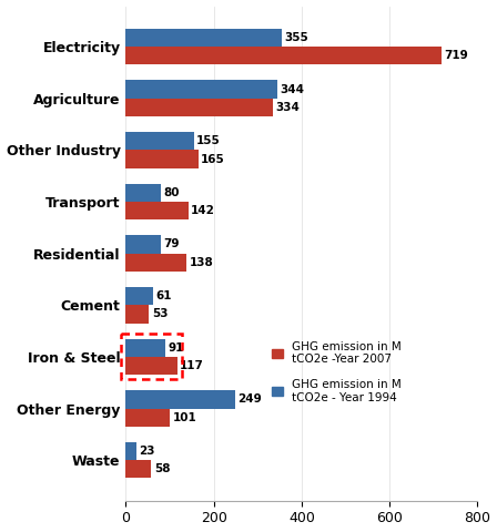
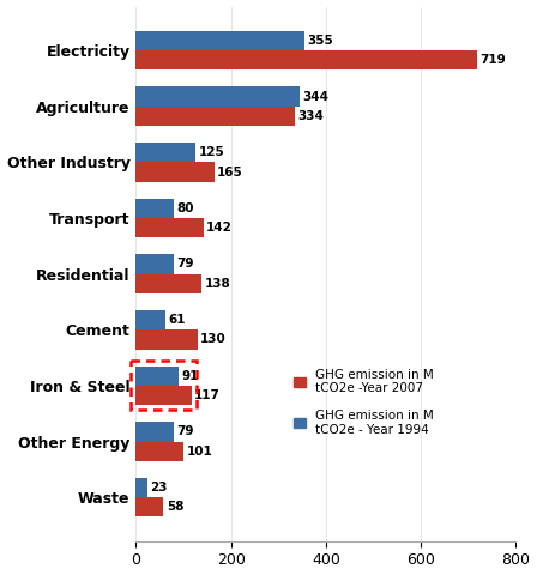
GHG emission in M tCO2e - Year 1994/Other Industry: 155 -> 125
GHG emission in M tCO2e -Year 2007/Cement: 53 -> 130
GHG emission in M tCO2e - Year 1994/Other Energy: 249 -> 79
